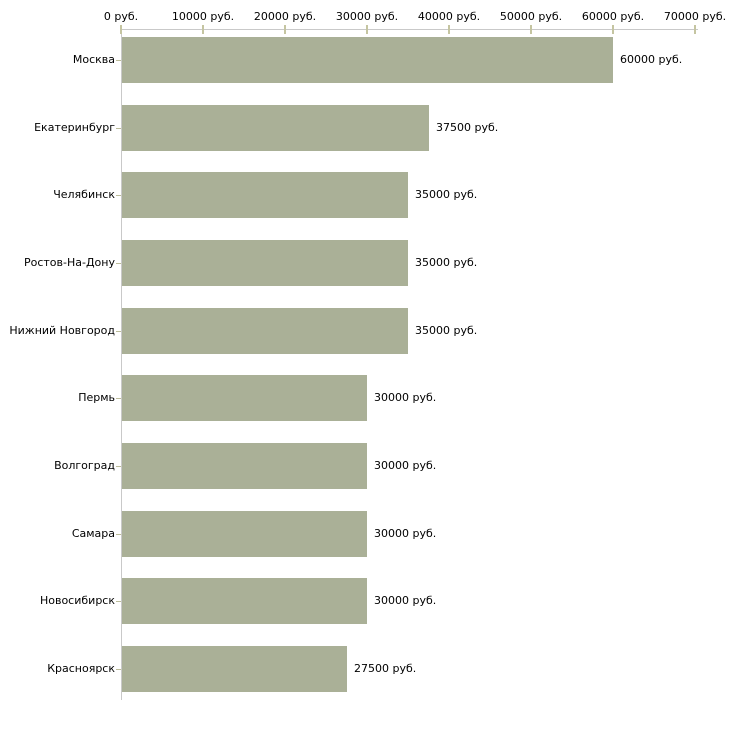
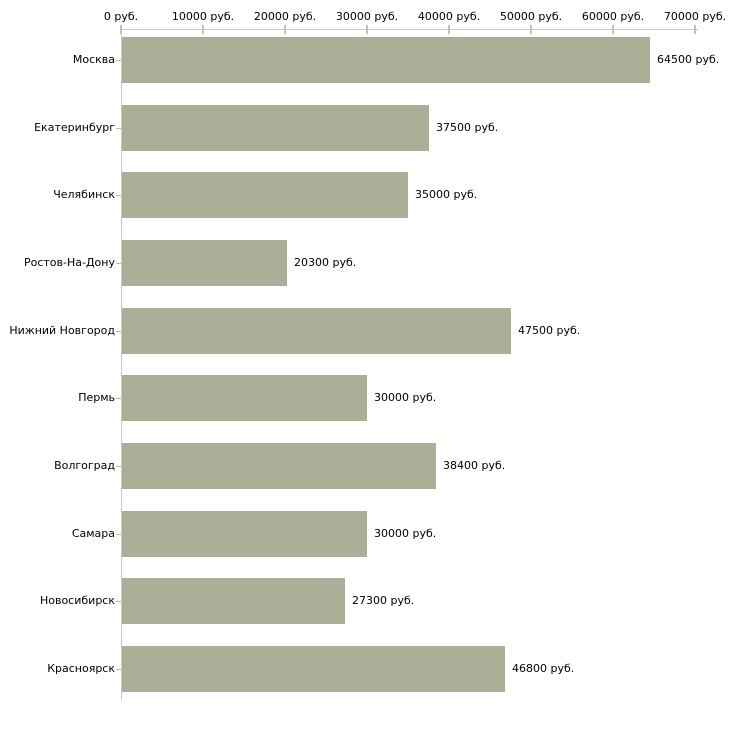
Москва: 60000 -> 64500
Ростов-На-Дону: 35000 -> 20300
Нижний Новгород: 35000 -> 47500
Волгоград: 30000 -> 38400
Новосибирск: 30000 -> 27300
Красноярск: 27500 -> 46800
